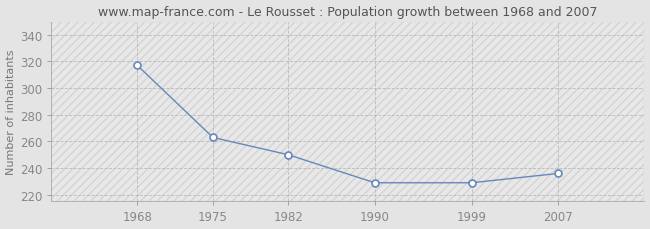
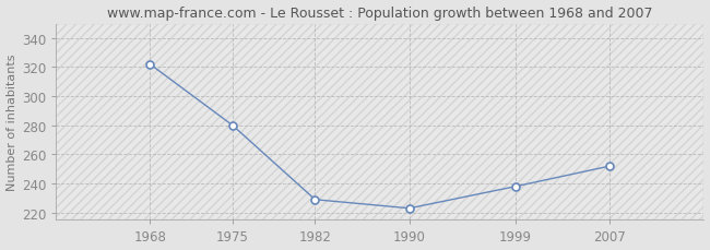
1968: 317 -> 322
1975: 263 -> 280
1982: 250 -> 229
1990: 229 -> 223
1999: 229 -> 238
2007: 236 -> 252
